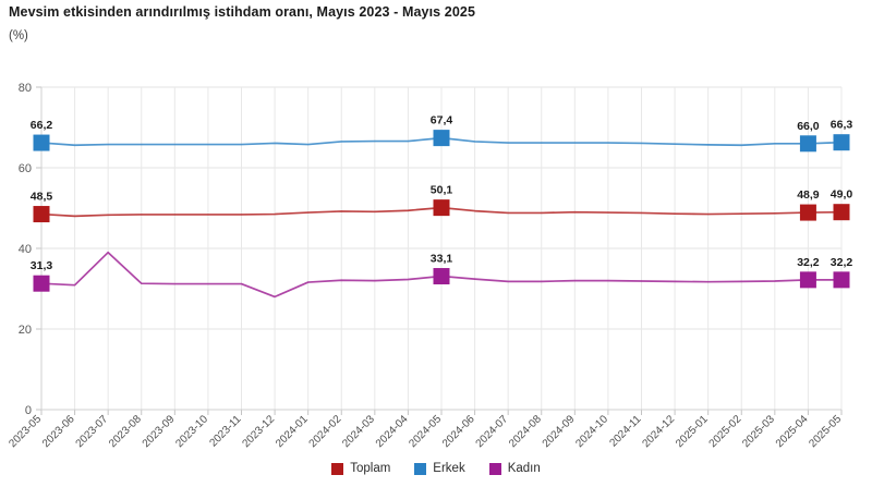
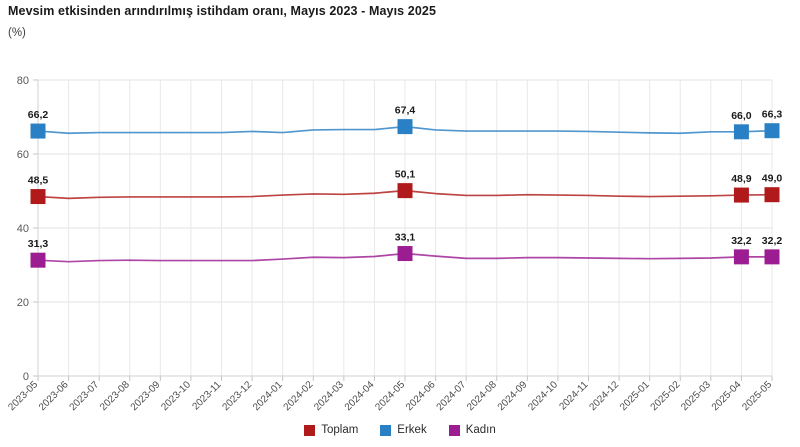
Kadın/2023-07: 39 -> 31
Kadın/2023-12: 28 -> 31
